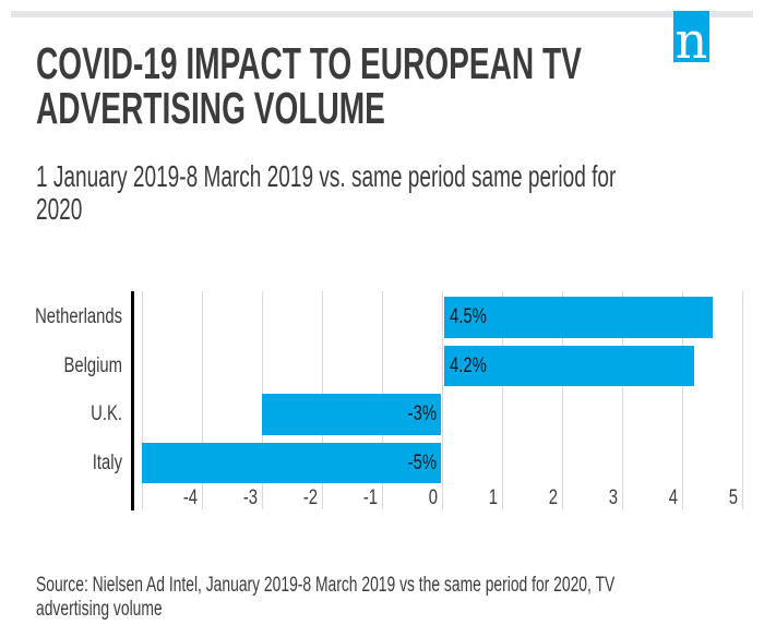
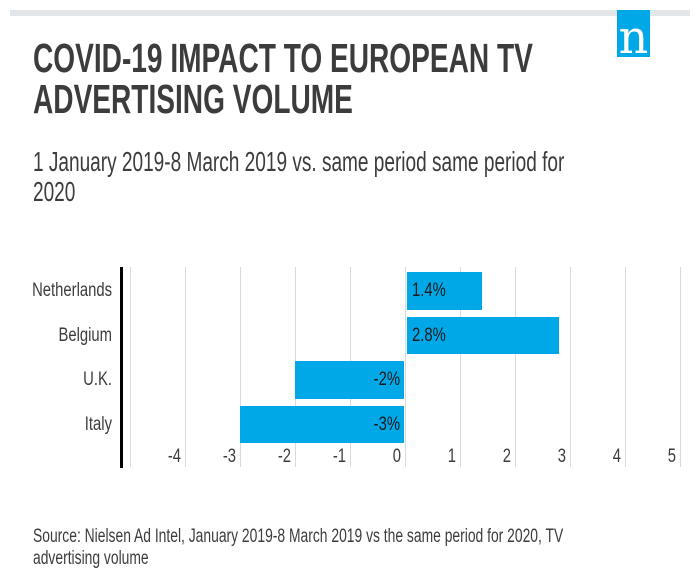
Netherlands: 4.5% -> 1.4%
Belgium: 4.2% -> 2.8%
U.K.: -3% -> -2%
Italy: -5% -> -3%
